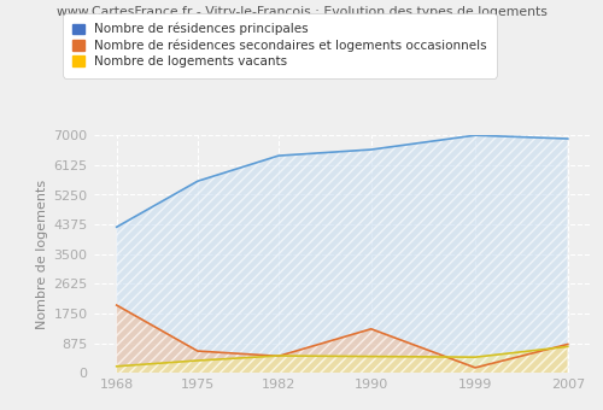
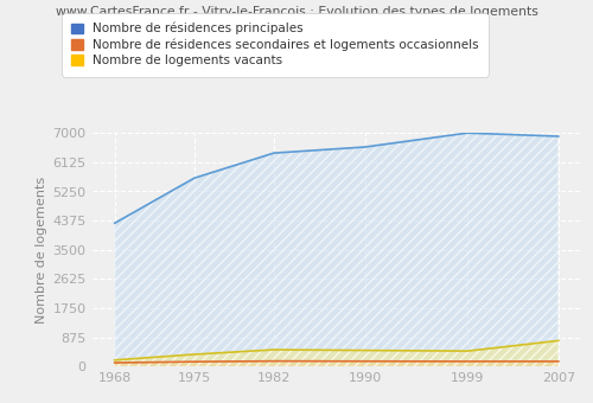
Nombre de résidences secondaires et logements occasionnels/1968: 2000 -> 120
Nombre de résidences secondaires et logements occasionnels/1975: 650 -> 150
Nombre de résidences secondaires et logements occasionnels/1982: 500 -> 170
Nombre de résidences secondaires et logements occasionnels/1990: 1300 -> 160
Nombre de résidences secondaires et logements occasionnels/2007: 850 -> 160
